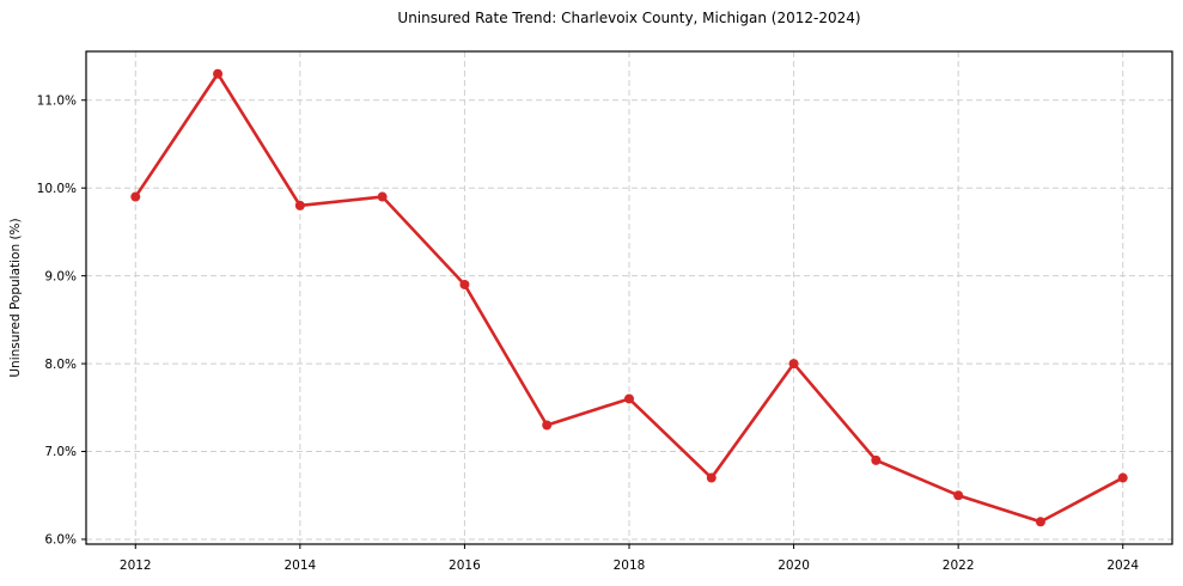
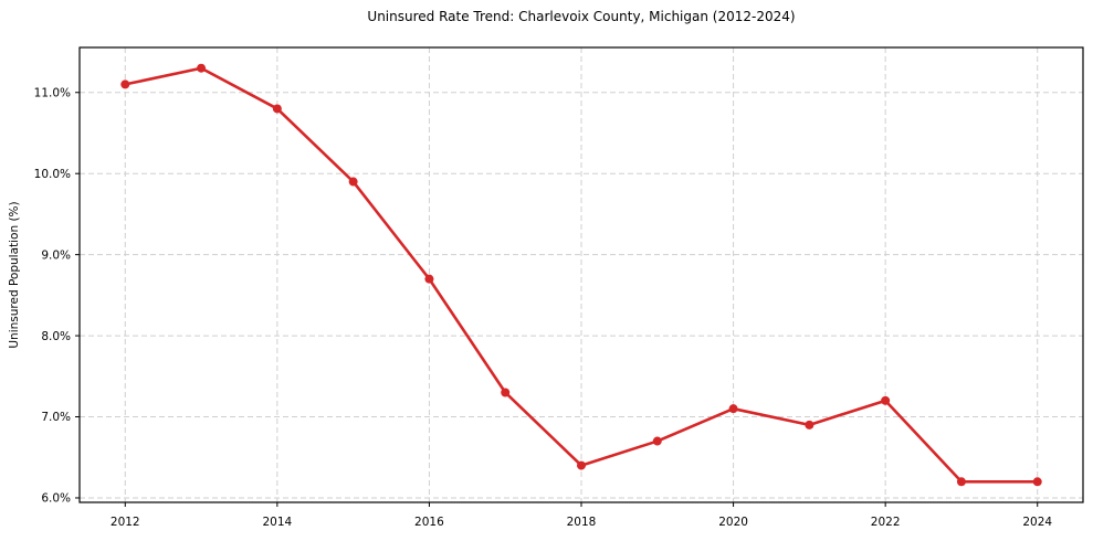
2012: 9.9% -> 11.1%
2014: 9.8% -> 10.8%
2016: 8.9% -> 8.7%
2018: 7.6% -> 6.4%
2020: 8.0% -> 7.1%
2022: 6.5% -> 7.2%
2024: 6.7% -> 6.2%
